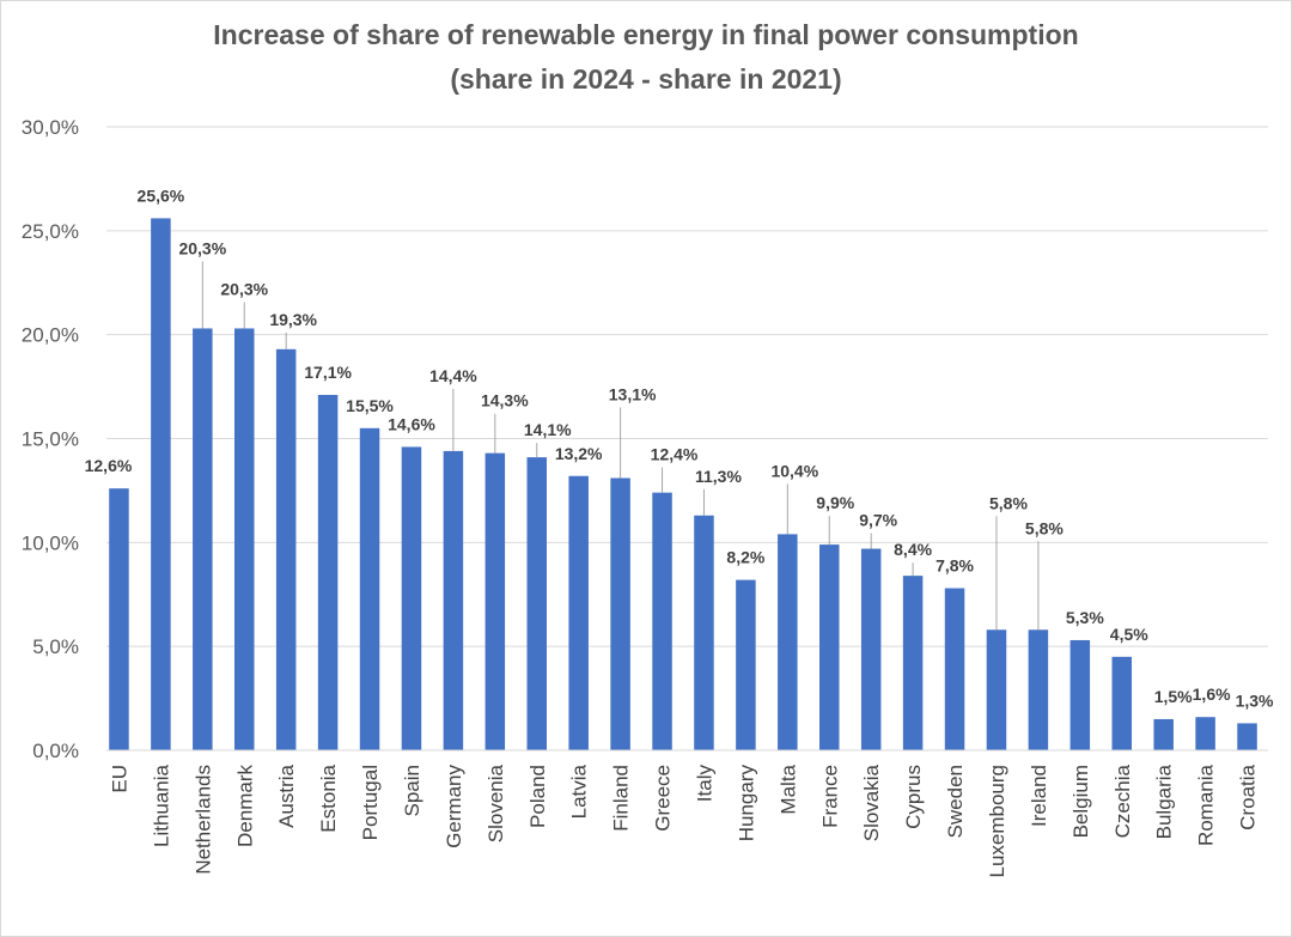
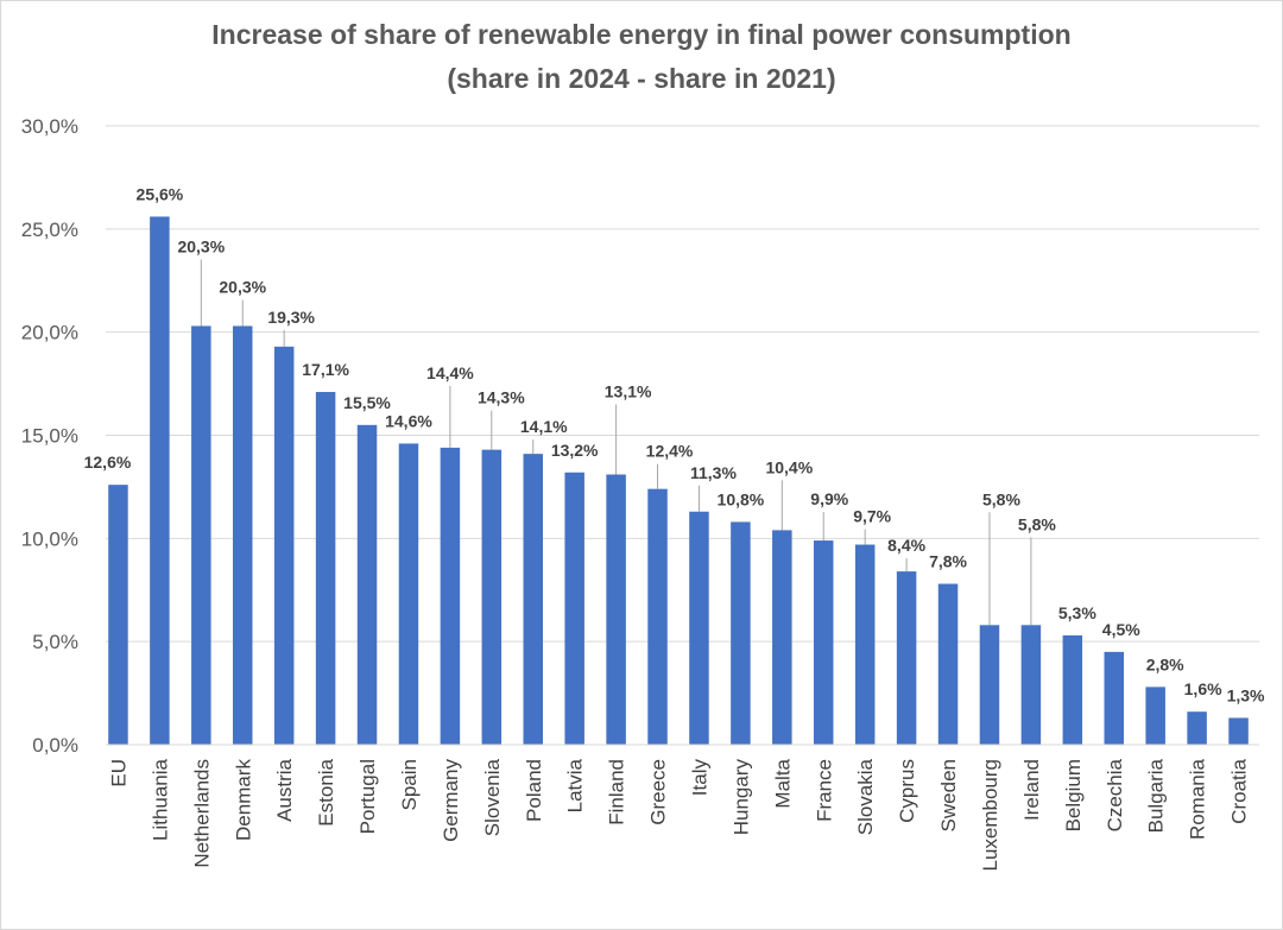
Hungary: 8,2% -> 10,8%
Bulgaria: 1,5% -> 2,8%
